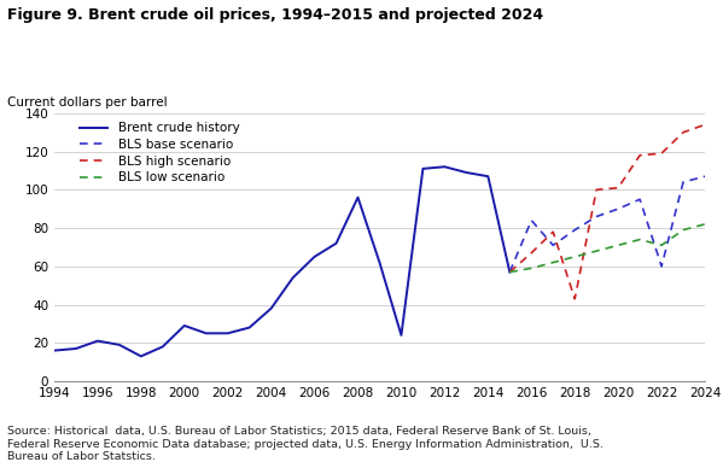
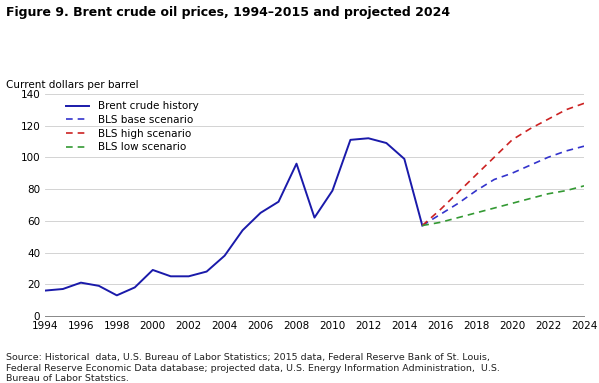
Brent crude history/2010: 24 -> 79
Brent crude history/2014: 107 -> 99
BLS base scenario/2016: 84 -> 64
BLS high scenario/2018: 43 -> 89
BLS high scenario/2020: 101 -> 111
BLS base scenario/2022: 60 -> 100
BLS high scenario/2022: 119 -> 124
BLS low scenario/2022: 71 -> 77
